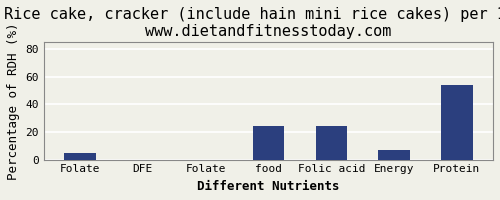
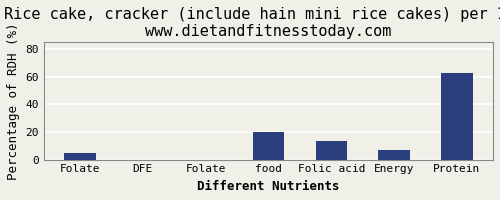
food: 24 -> 20
Folic acid: 24 -> 14
Protein: 54 -> 62
